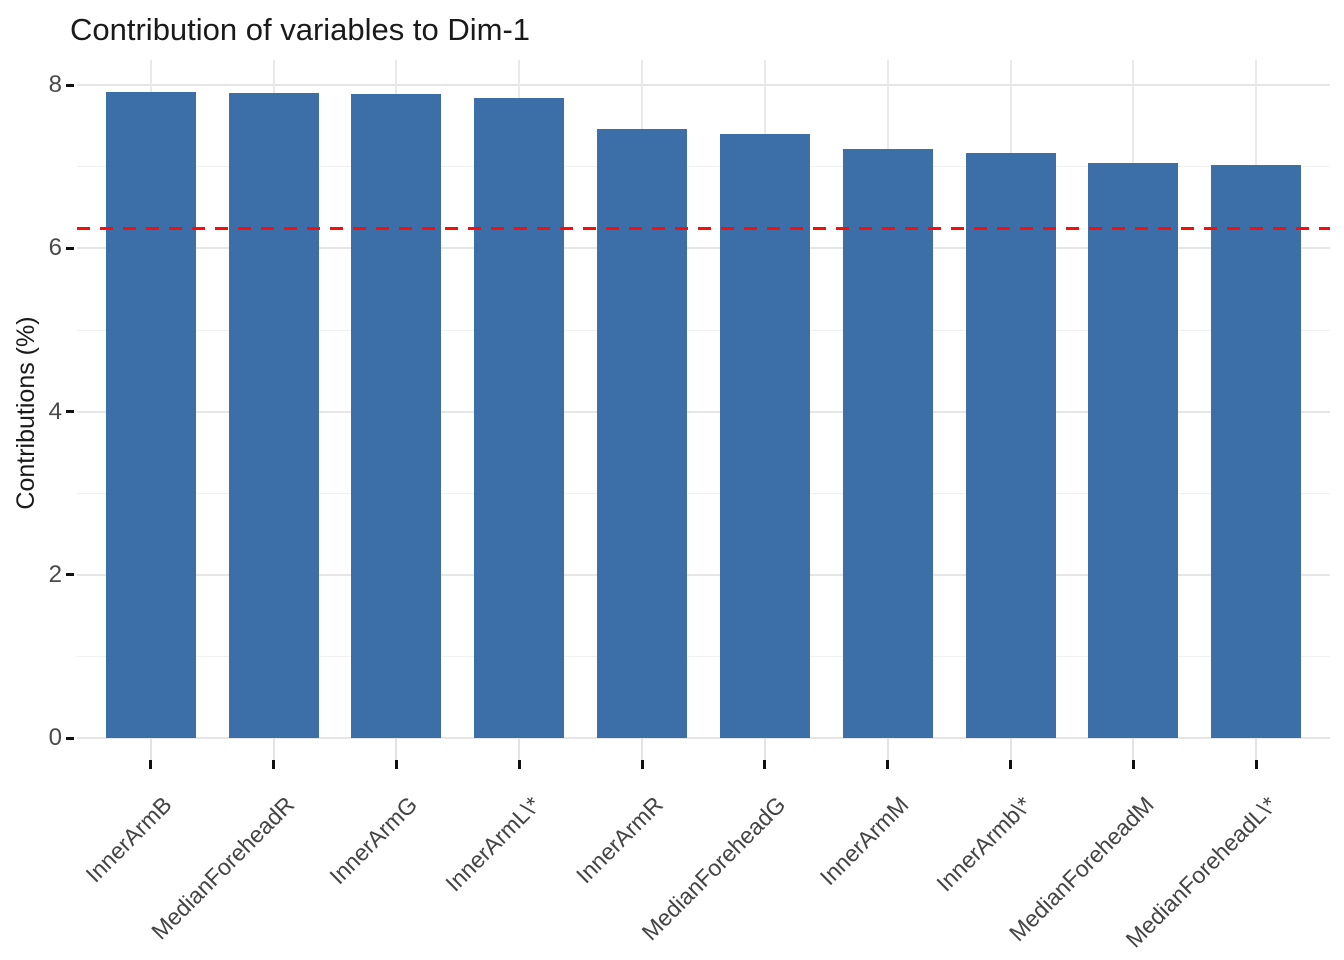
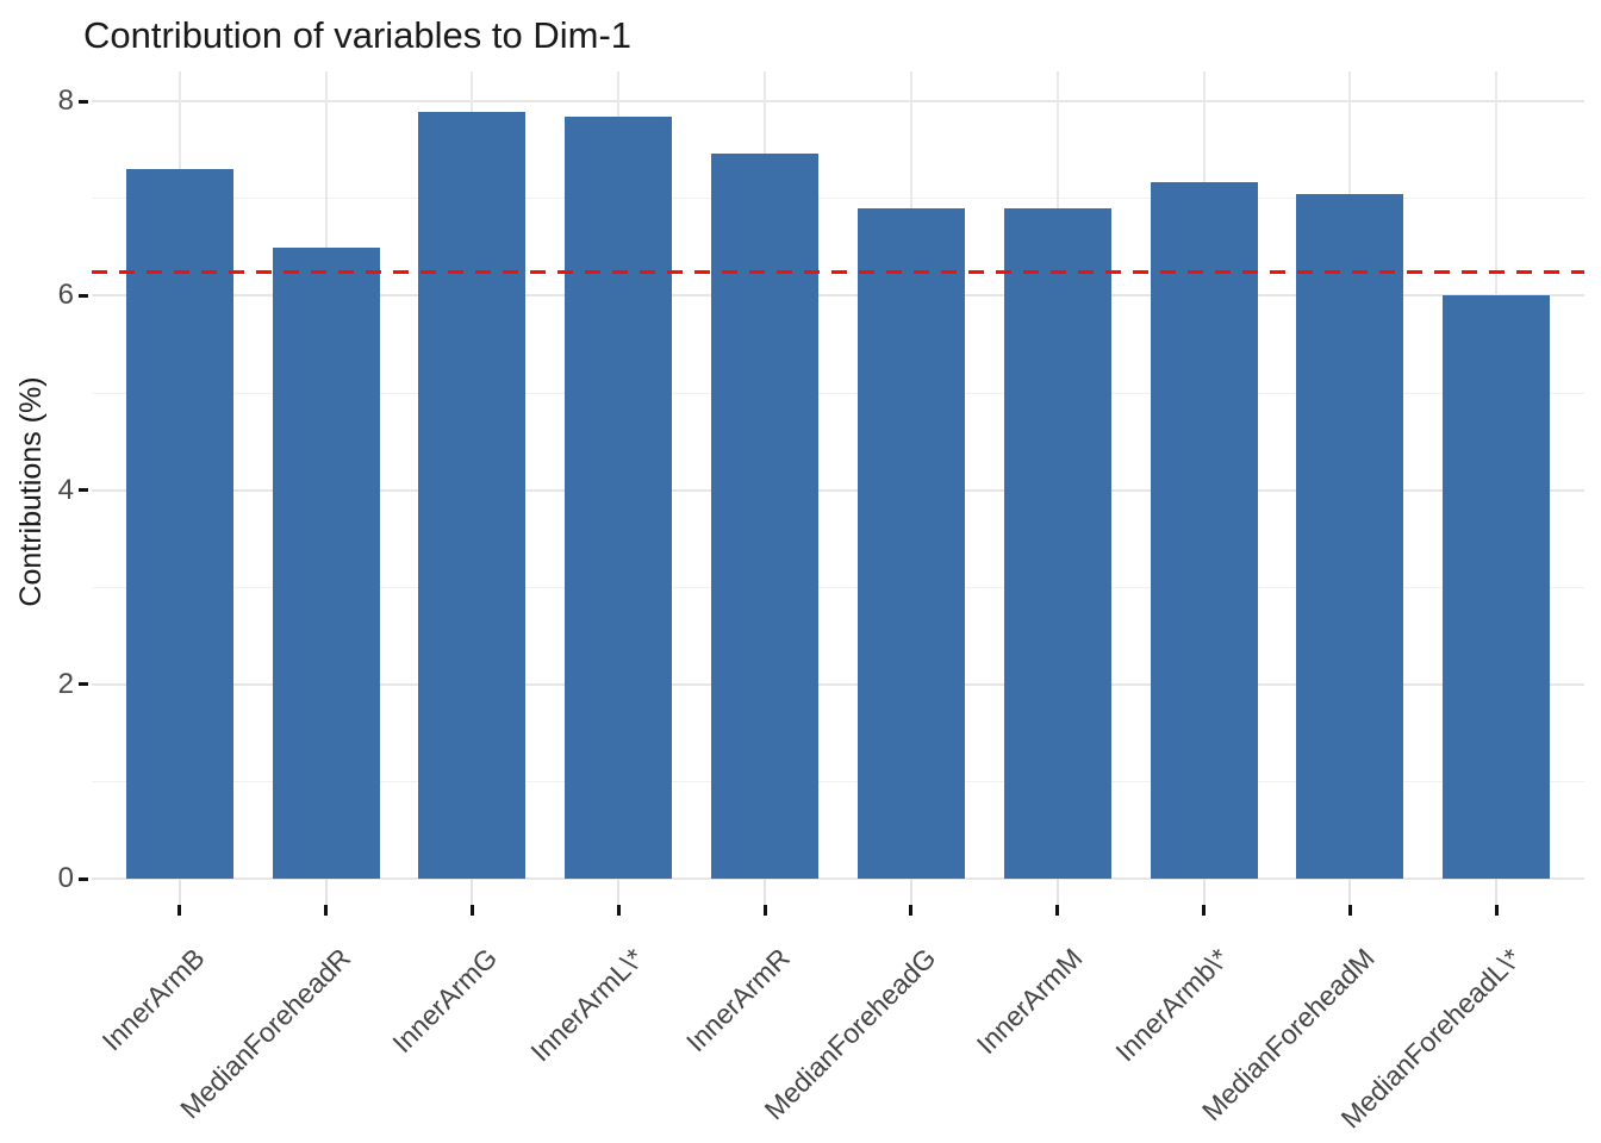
InnerArmB: 7.9 -> 7.3
MedianForeheadR: 7.9 -> 6.5
MedianForeheadG: 7.4 -> 6.9
InnerArmM: 7.2 -> 6.9
MedianForeheadL\*: 7.0 -> 6.0
